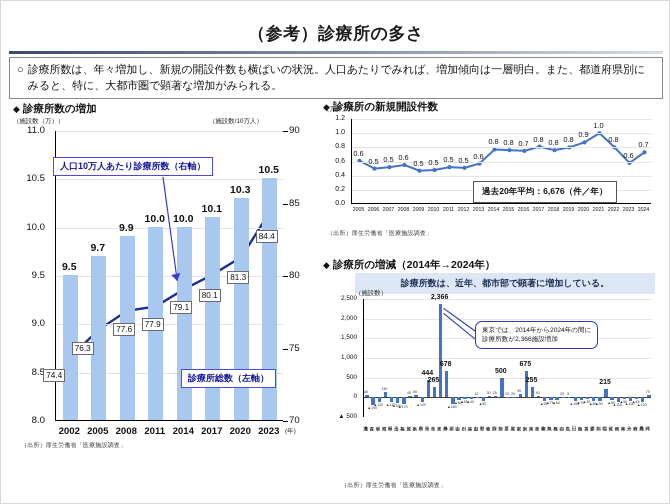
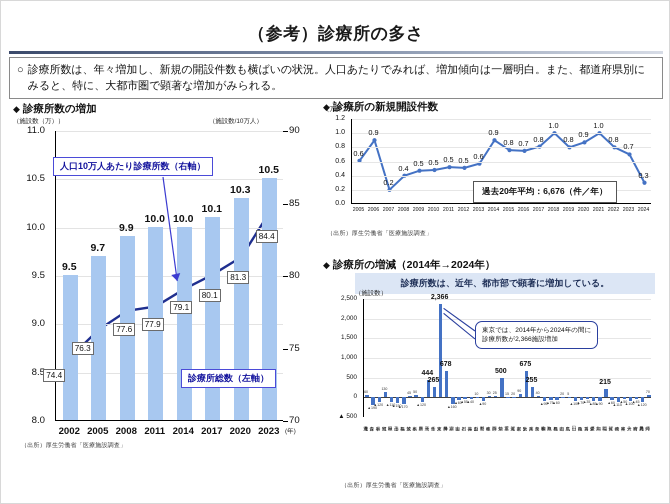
診療所の新規開設件数/2006: 0.5 -> 0.9
診療所の新規開設件数/2007: 0.5 -> 0.2
診療所の新規開設件数/2008: 0.6 -> 0.4
診療所の新規開設件数/2014: 0.8 -> 0.9
診療所の新規開設件数/2018: 0.8 -> 1.0
診療所の新規開設件数/2023: 0.6 -> 0.7
診療所の新規開設件数/2024: 0.7 -> 0.3
